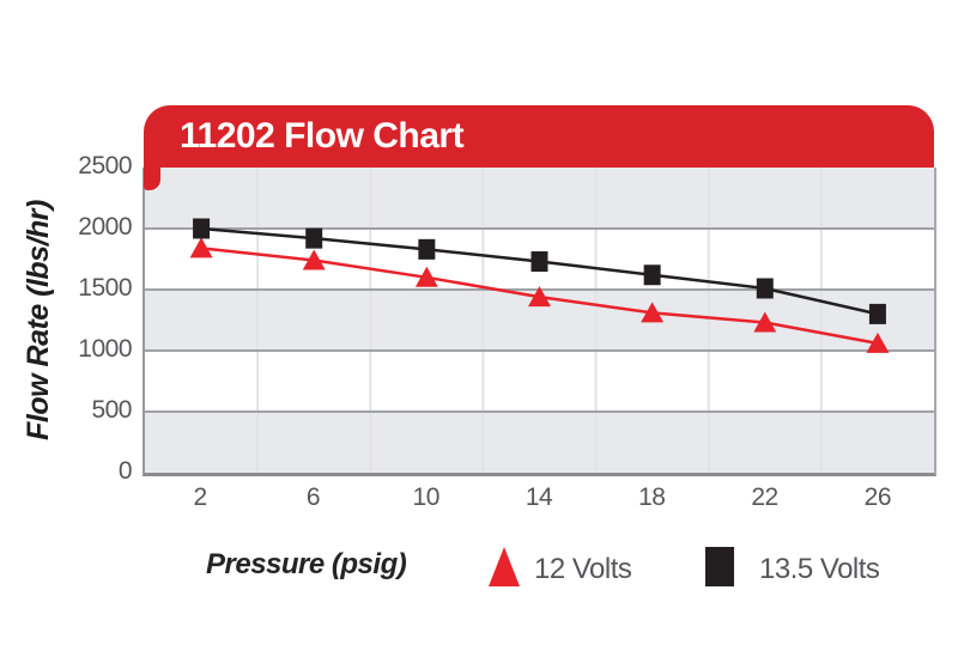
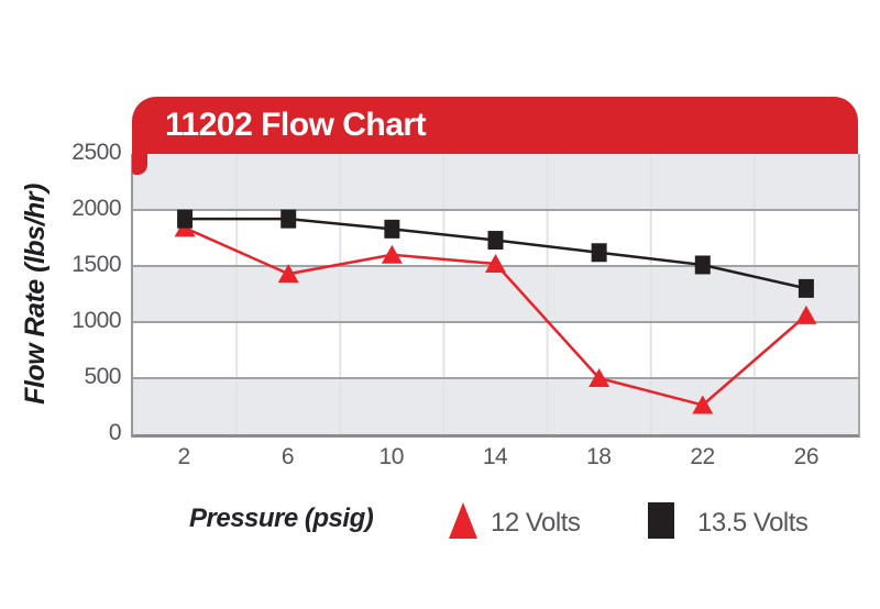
13.5 Volts/2: 2000 -> 1920
12 Volts/6: 1740 -> 1430
12 Volts/14: 1440 -> 1520
12 Volts/18: 1310 -> 500
12 Volts/22: 1230 -> 260
